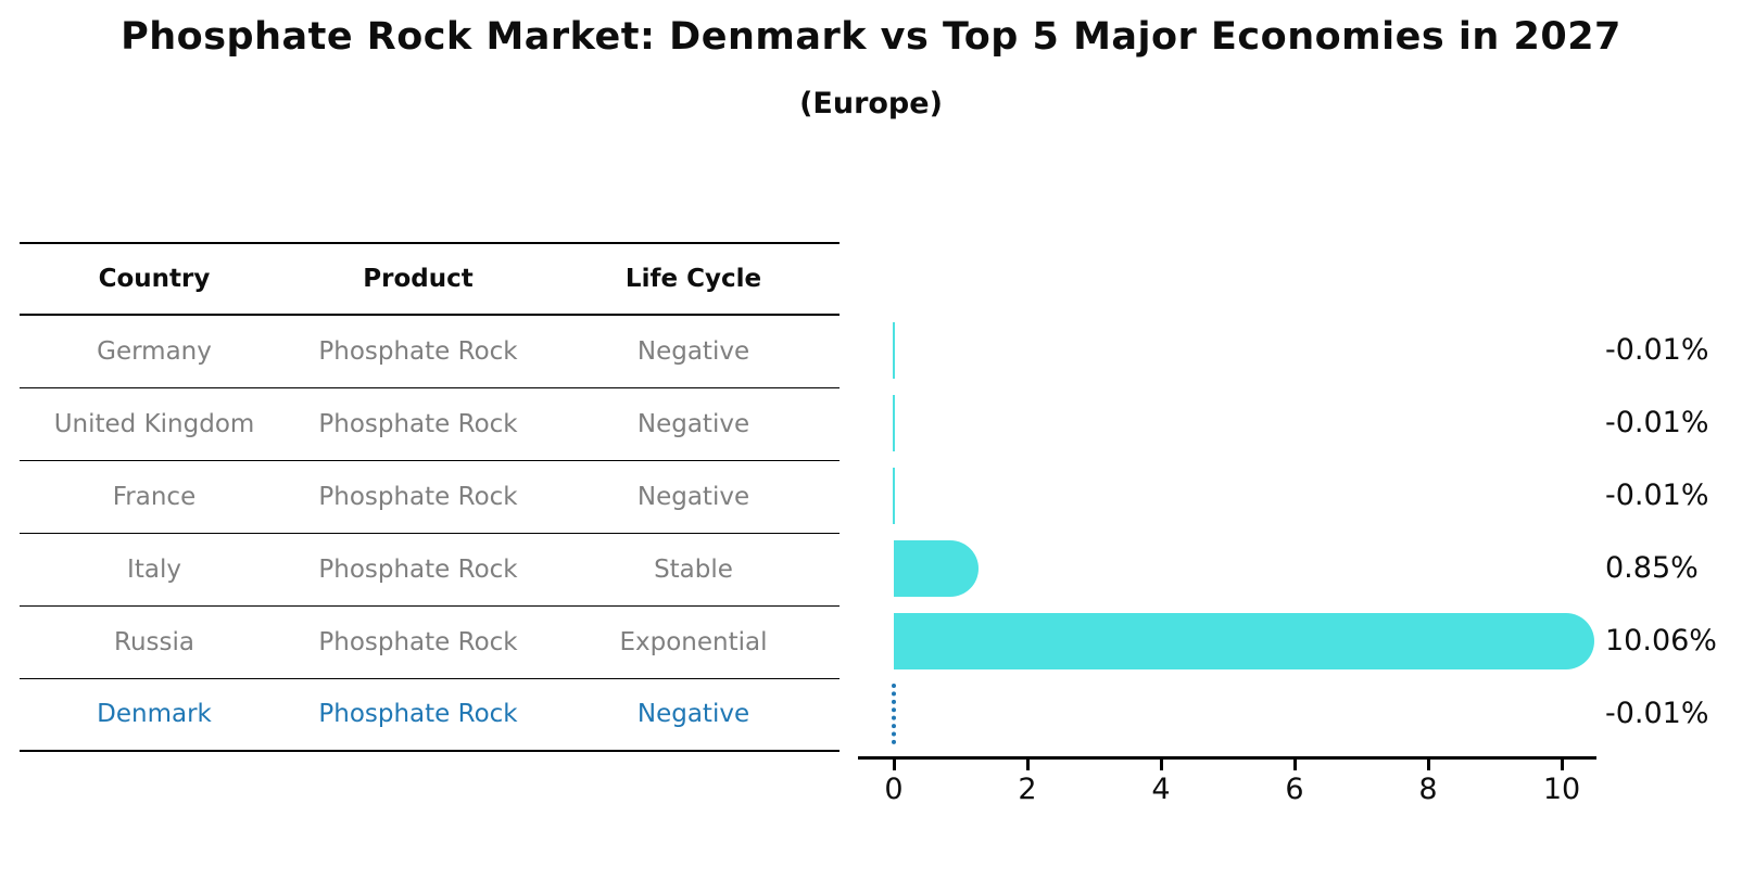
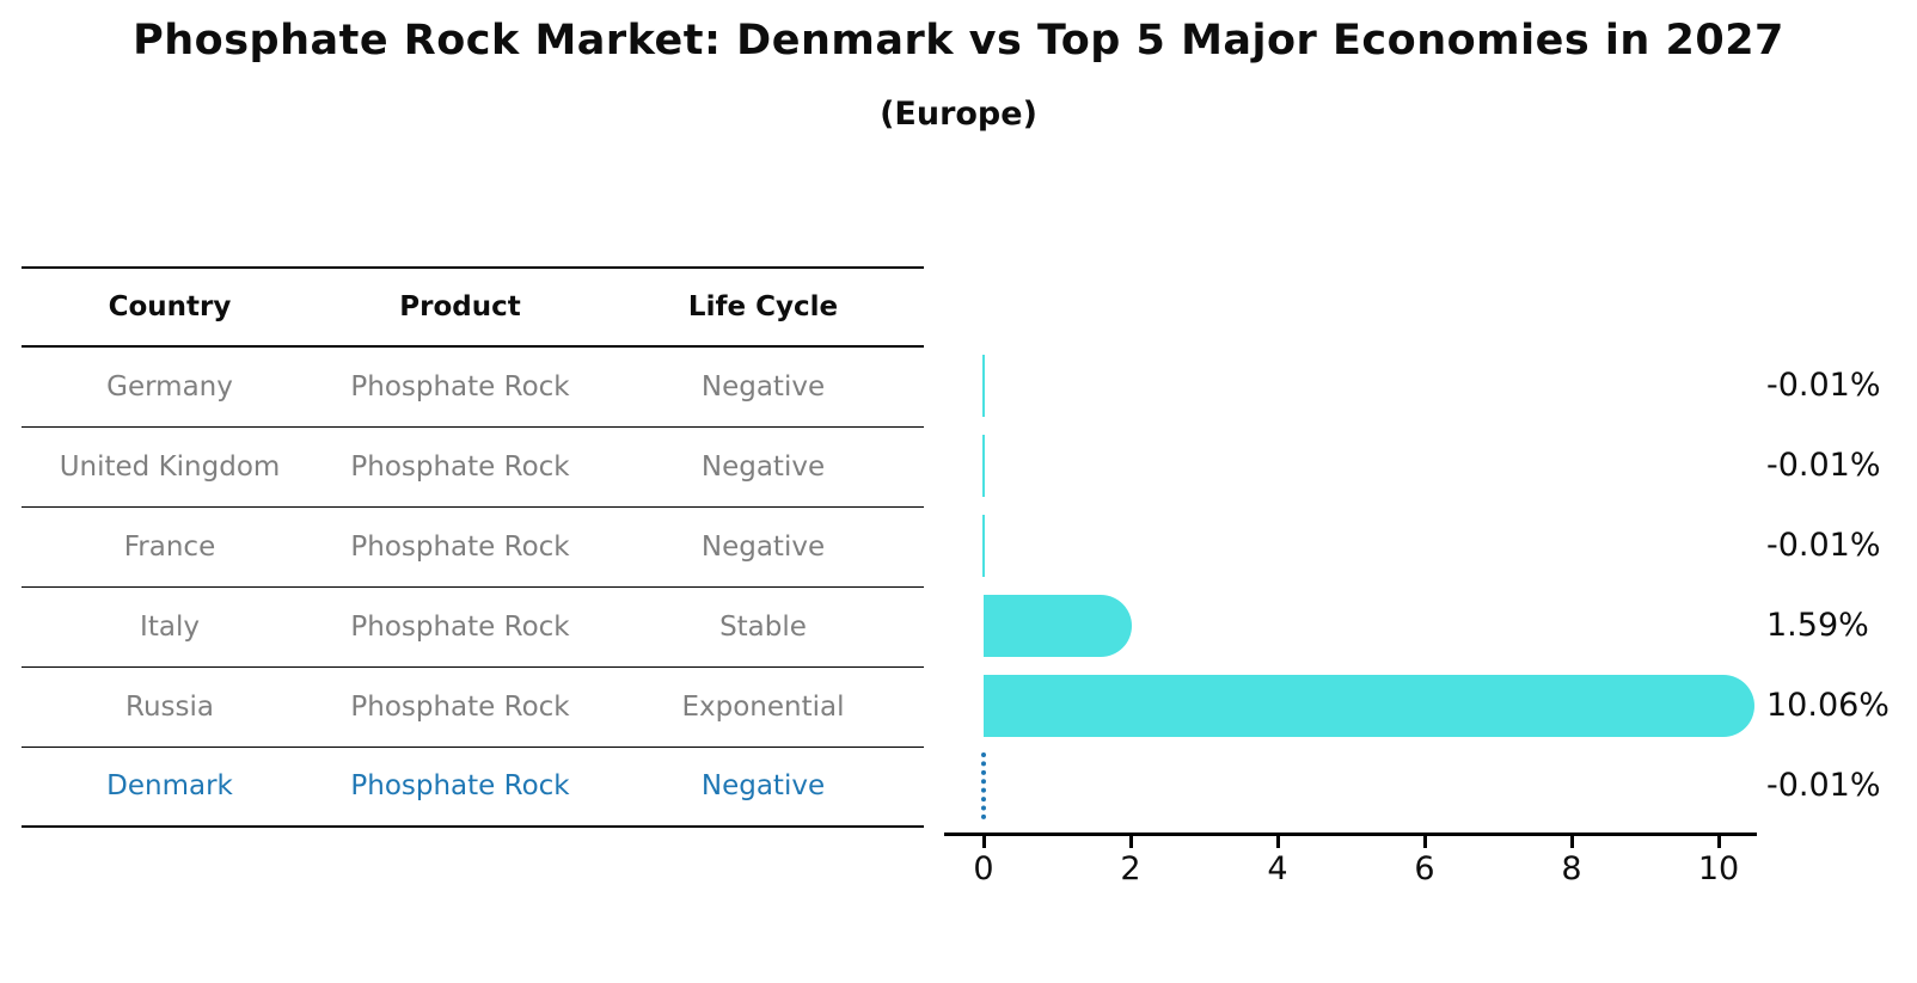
Italy: 0.85% -> 1.59%
